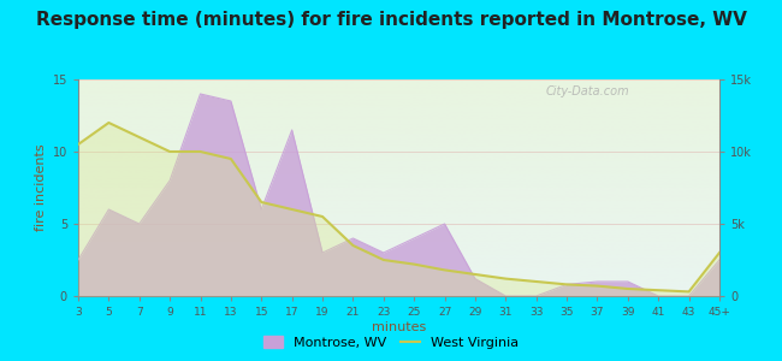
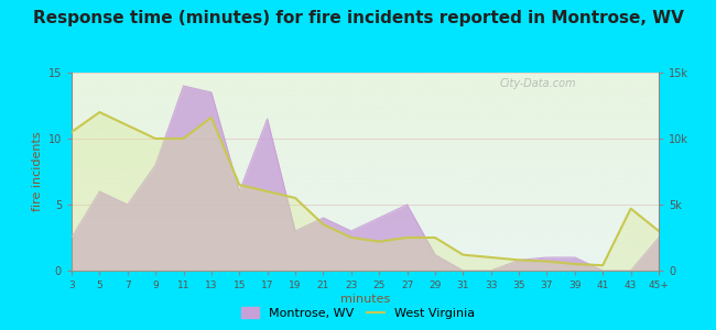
West Virginia/13: 9.5k -> 11.6k
West Virginia/27: 1.8k -> 2.5k
West Virginia/29: 1.5k -> 2.5k
West Virginia/43: 0.3k -> 4.7k
